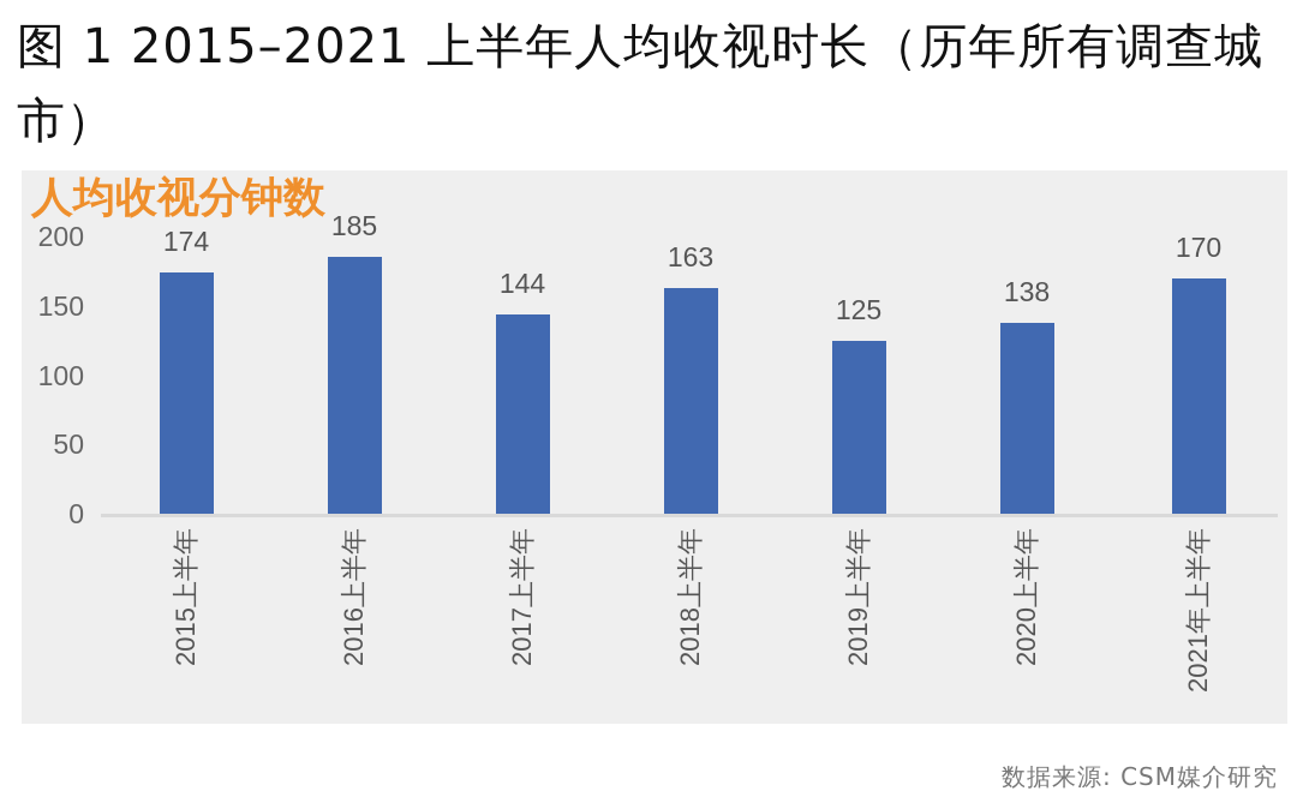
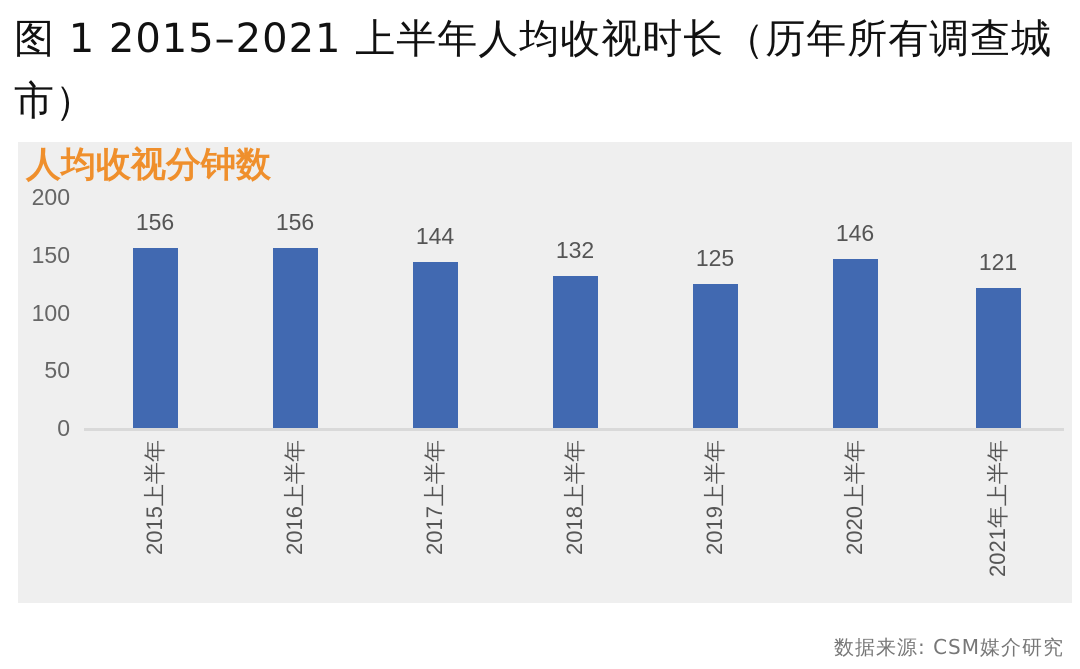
2015上半年: 174 -> 156
2016上半年: 185 -> 156
2018上半年: 163 -> 132
2020上半年: 138 -> 146
2021年上半年: 170 -> 121
